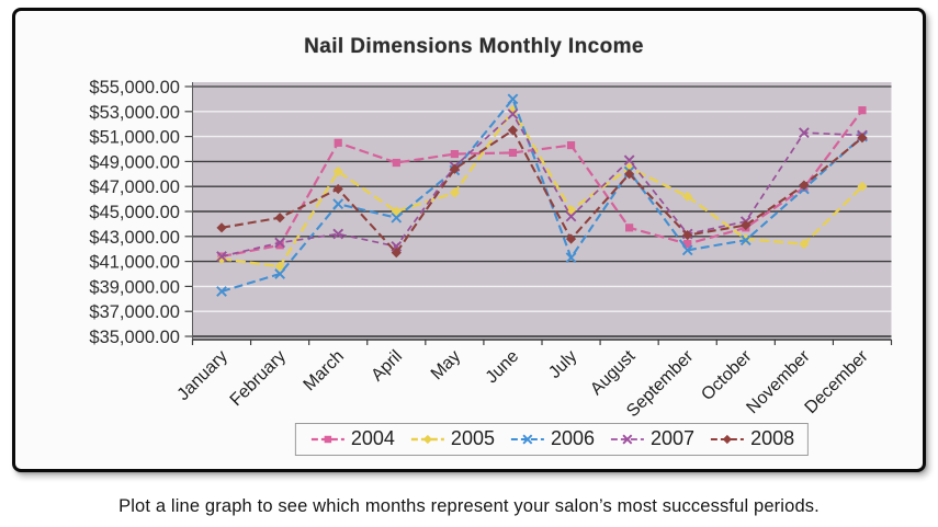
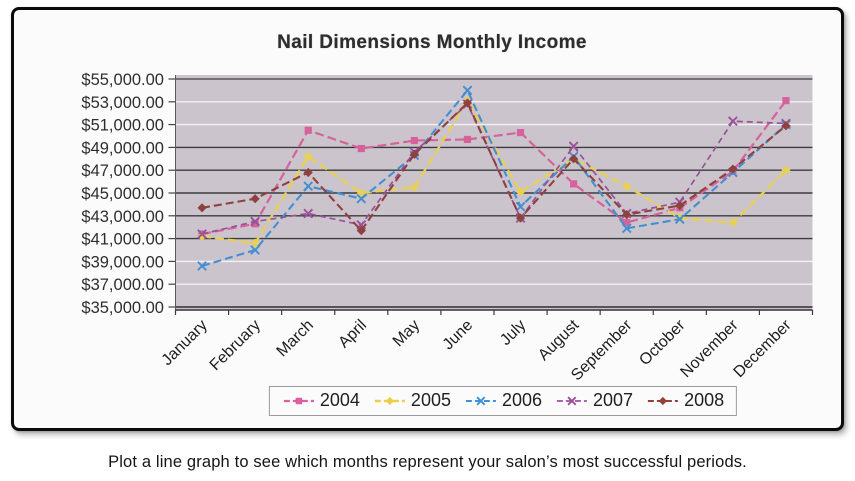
2005/May: $46500 -> $45500
2008/June: $51500 -> $52900
2006/July: $41300 -> $43800
2007/July: $44600 -> $42800
2004/August: $43700 -> $45800
2005/August: $48500 -> $48000
2005/September: $46200 -> $45600
